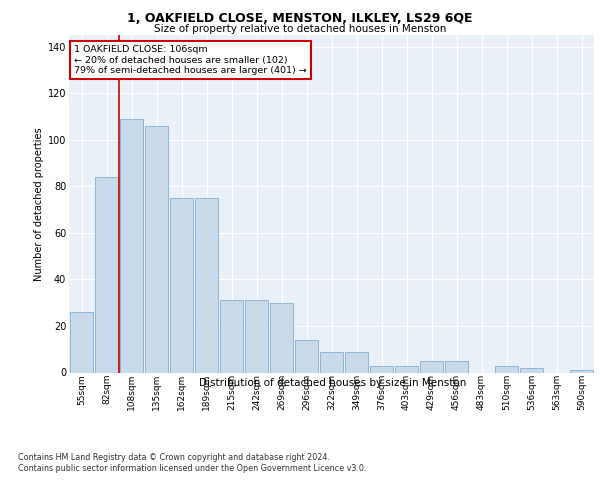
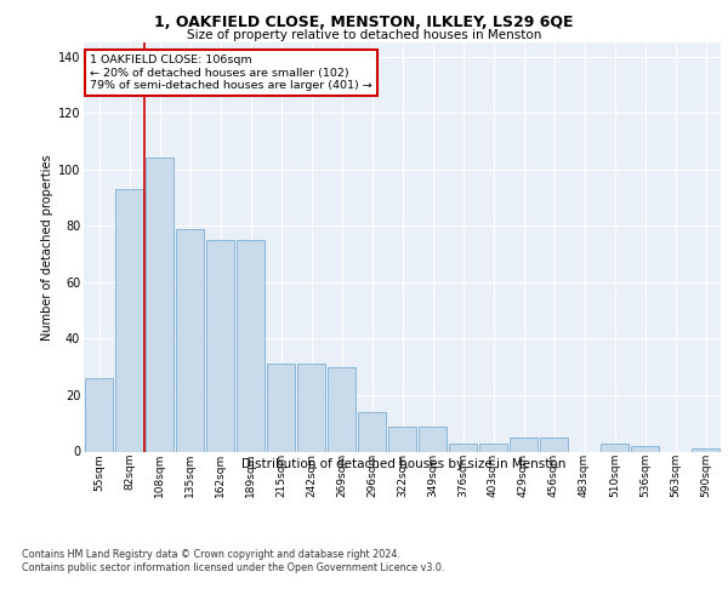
82sqm: 84 -> 93
108sqm: 109 -> 104
135sqm: 106 -> 79
